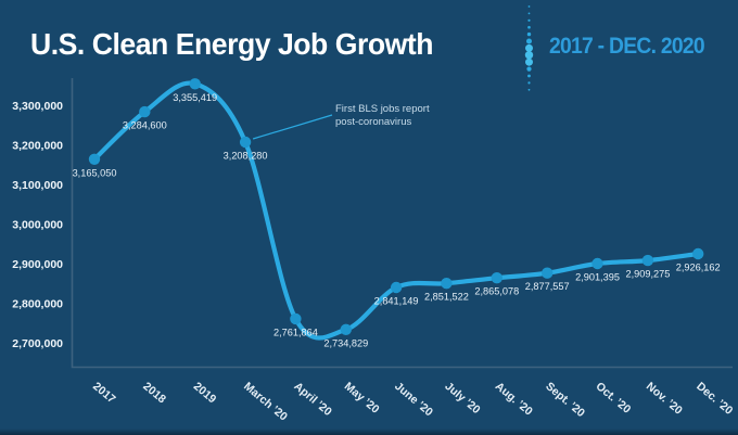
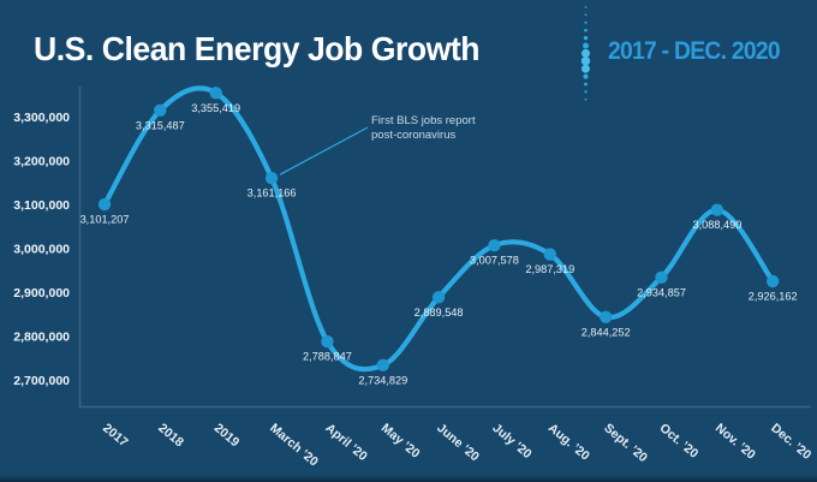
2017: 3,165,050 -> 3,101,207
2018: 3,284,600 -> 3,315,487
March ’20: 3,208,280 -> 3,161,166
April ’20: 2,761,864 -> 2,788,847
June ’20: 2,841,149 -> 2,889,548
July ’20: 2,851,522 -> 3,007,578
Aug. ’20: 2,865,078 -> 2,987,319
Sept. ’20: 2,877,557 -> 2,844,252
Oct. ’20: 2,901,395 -> 2,934,857
Nov. ’20: 2,909,275 -> 3,088,490
